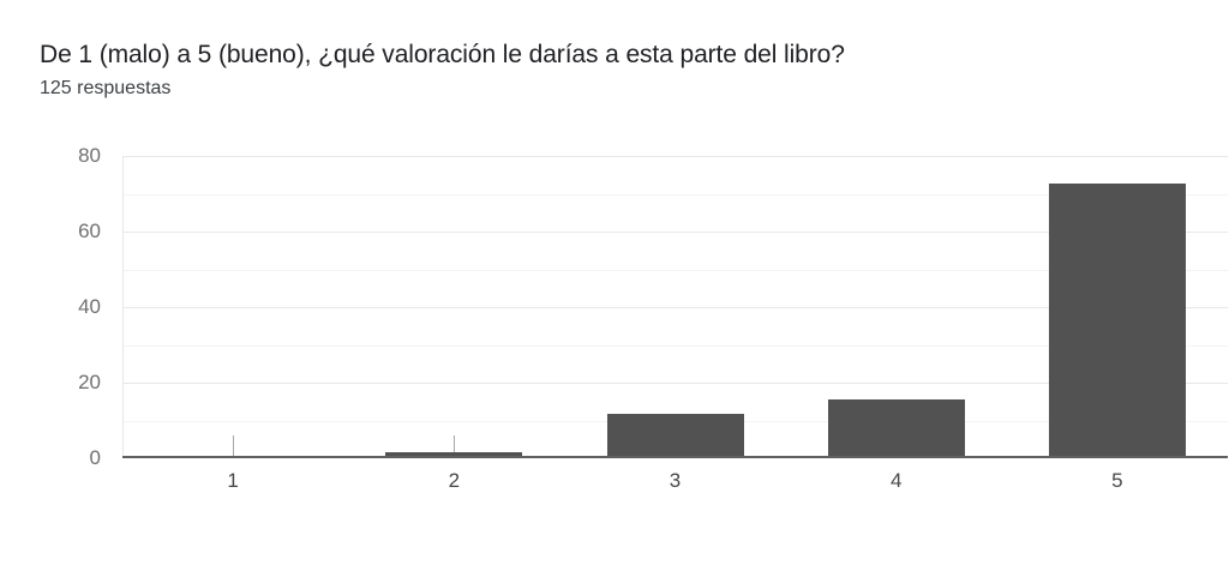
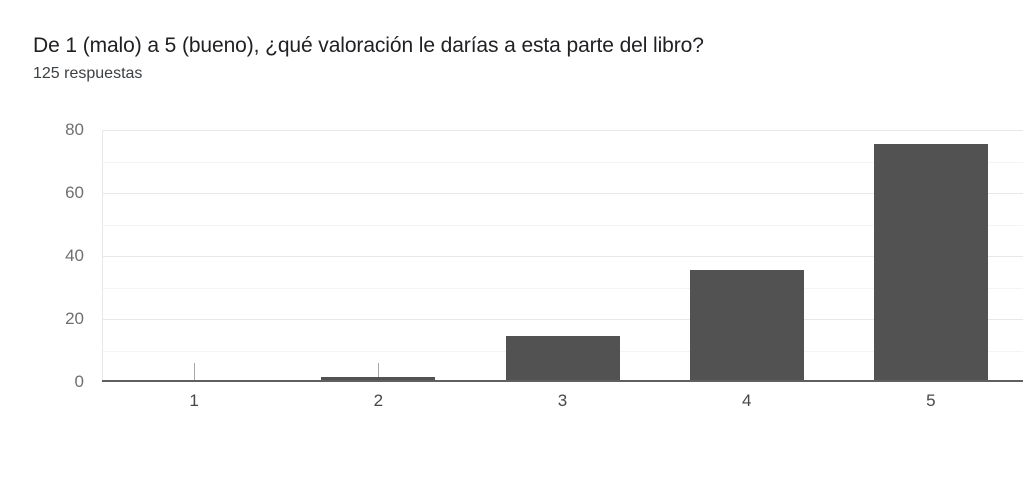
3: 11 -> 14
4: 15 -> 35
5: 72 -> 75
